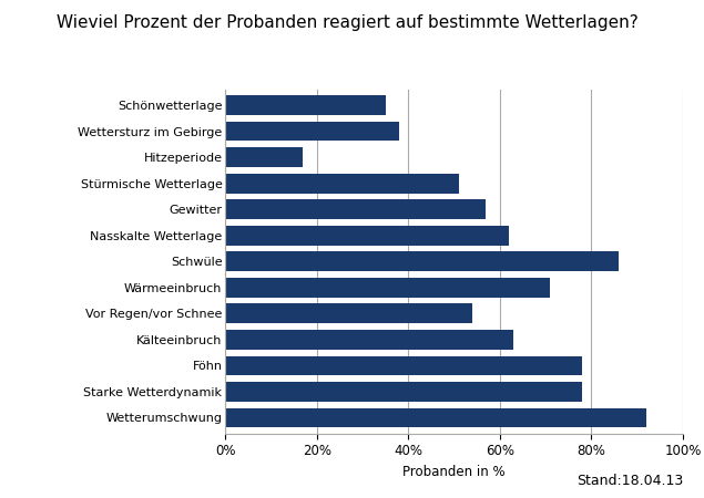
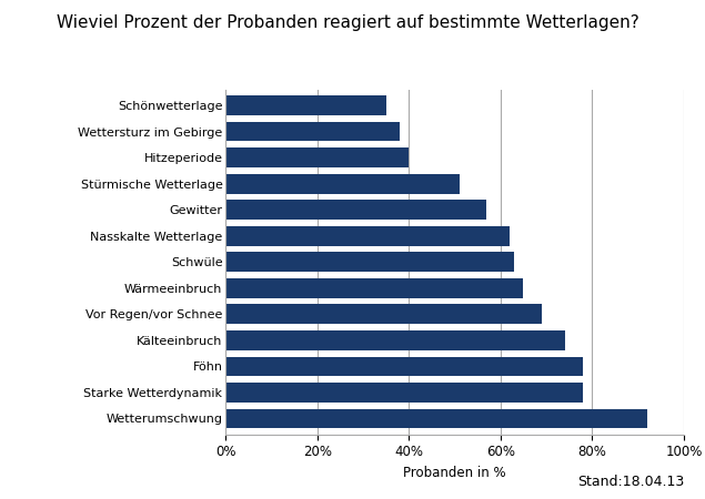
Hitzeperiode: 17% -> 40%
Schwüle: 86% -> 63%
Wärmeeinbruch: 71% -> 65%
Vor Regen/vor Schnee: 54% -> 69%
Kälteeinbruch: 63% -> 74%
